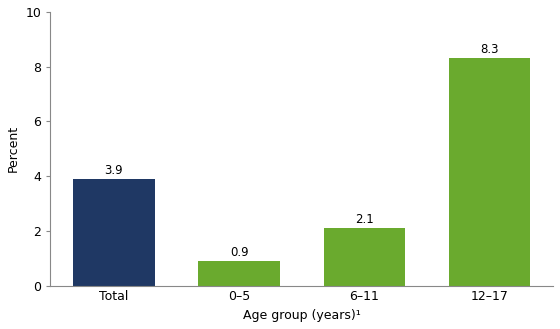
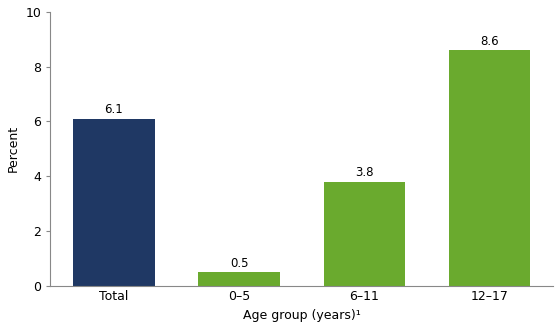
Total: 3.9 -> 6.1
0–5: 0.9 -> 0.5
6–11: 2.1 -> 3.8
12–17: 8.3 -> 8.6
